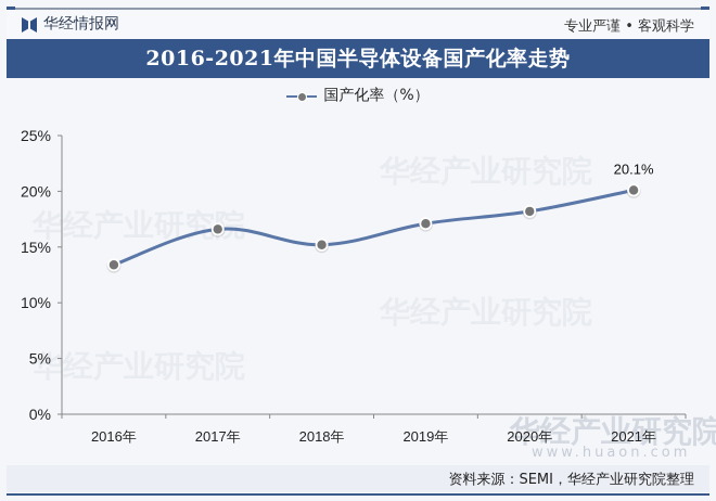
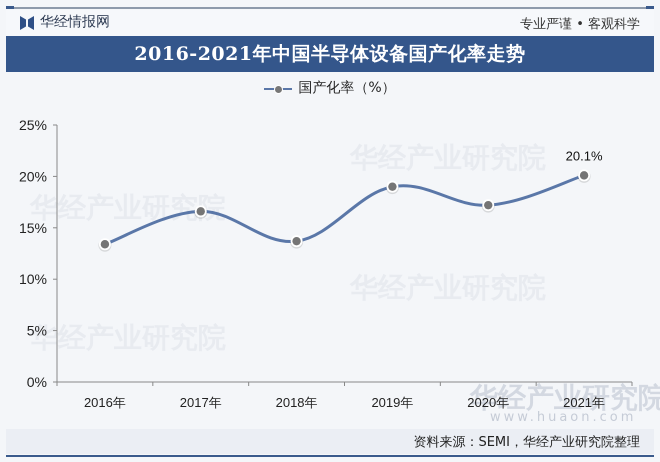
2018年: 15.2% -> 13.7%
2019年: 17.1% -> 19.0%
2020年: 18.2% -> 17.2%
